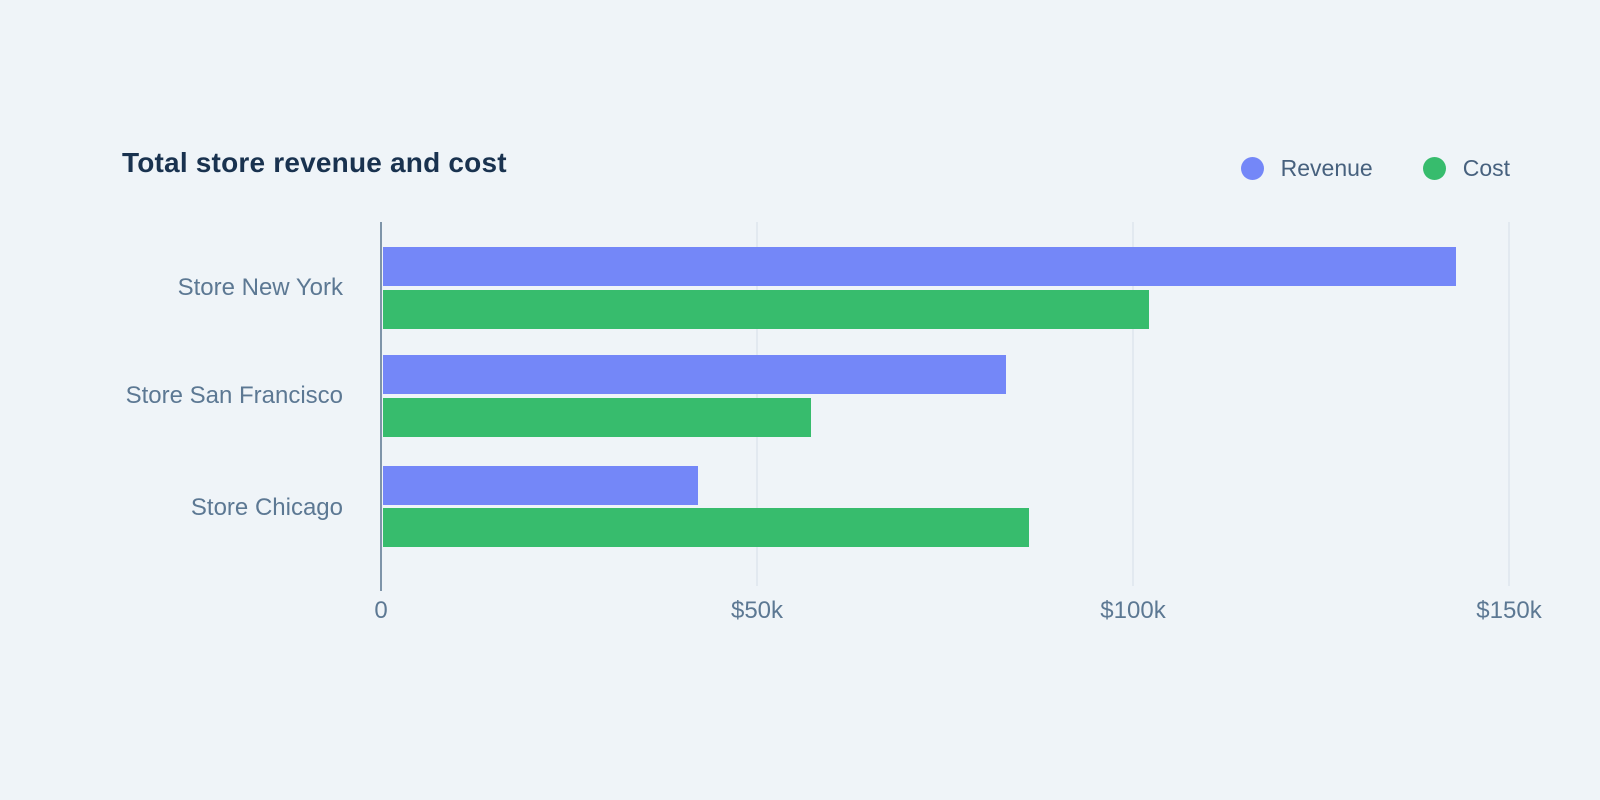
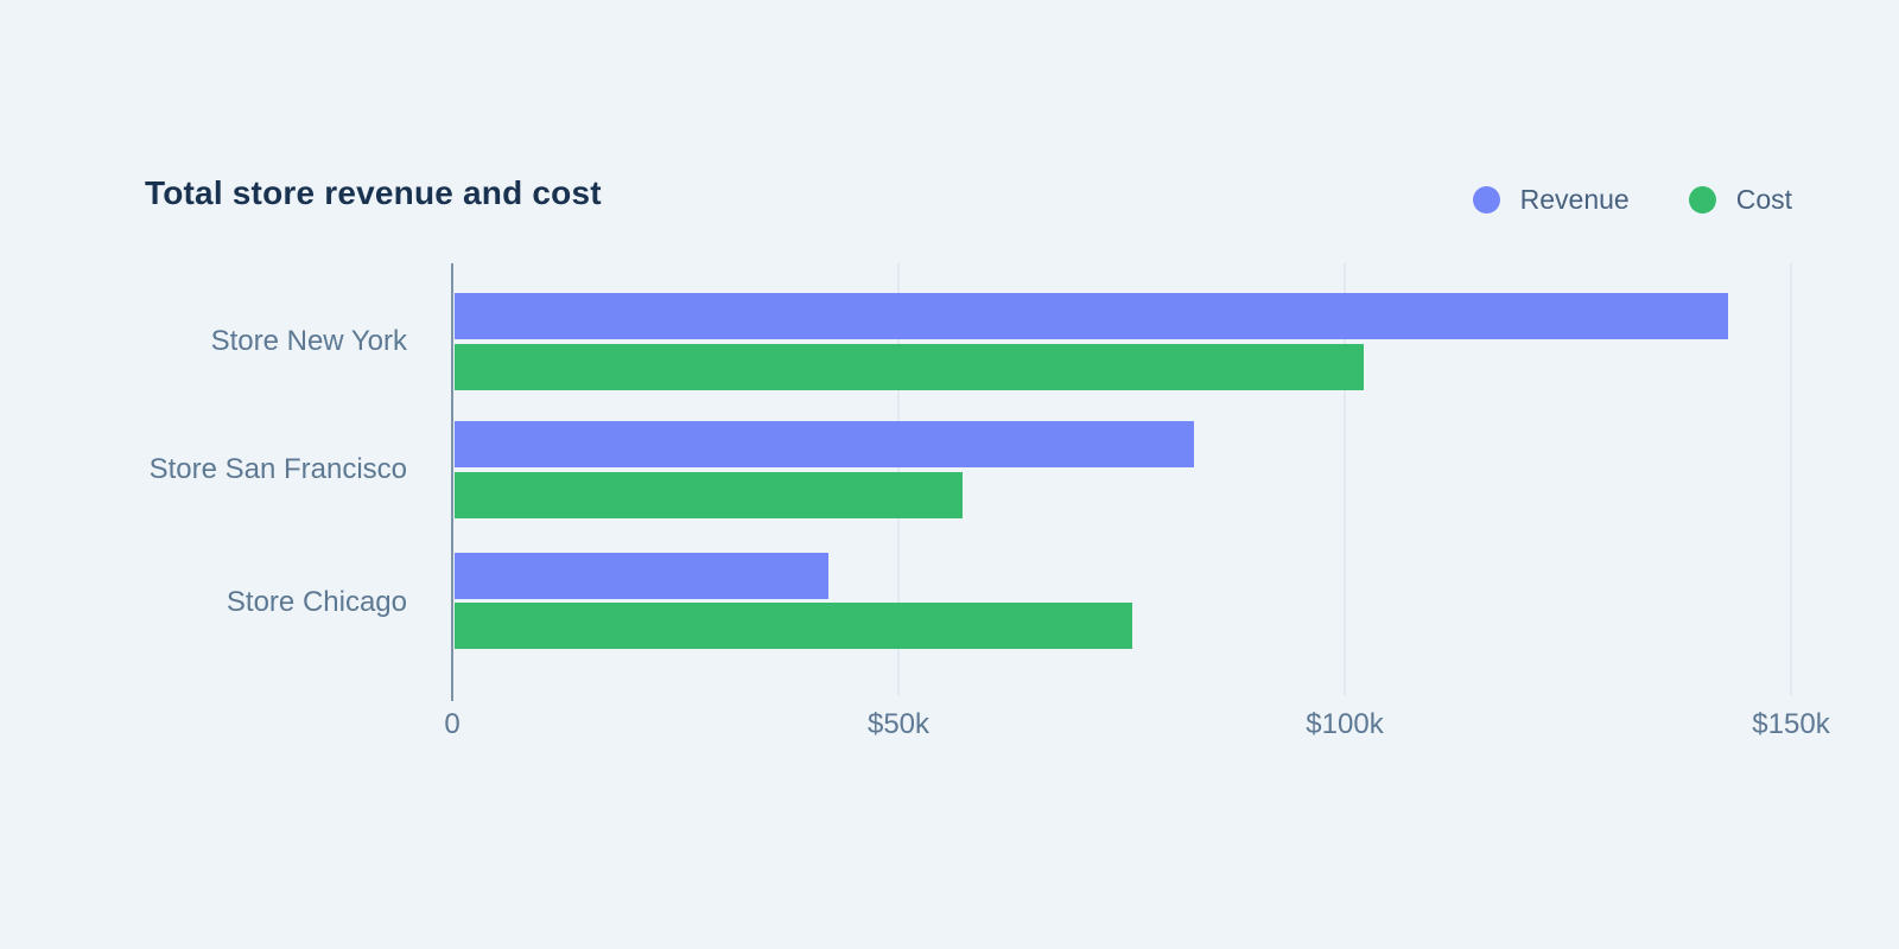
Cost/Store Chicago: $86k -> $76k
